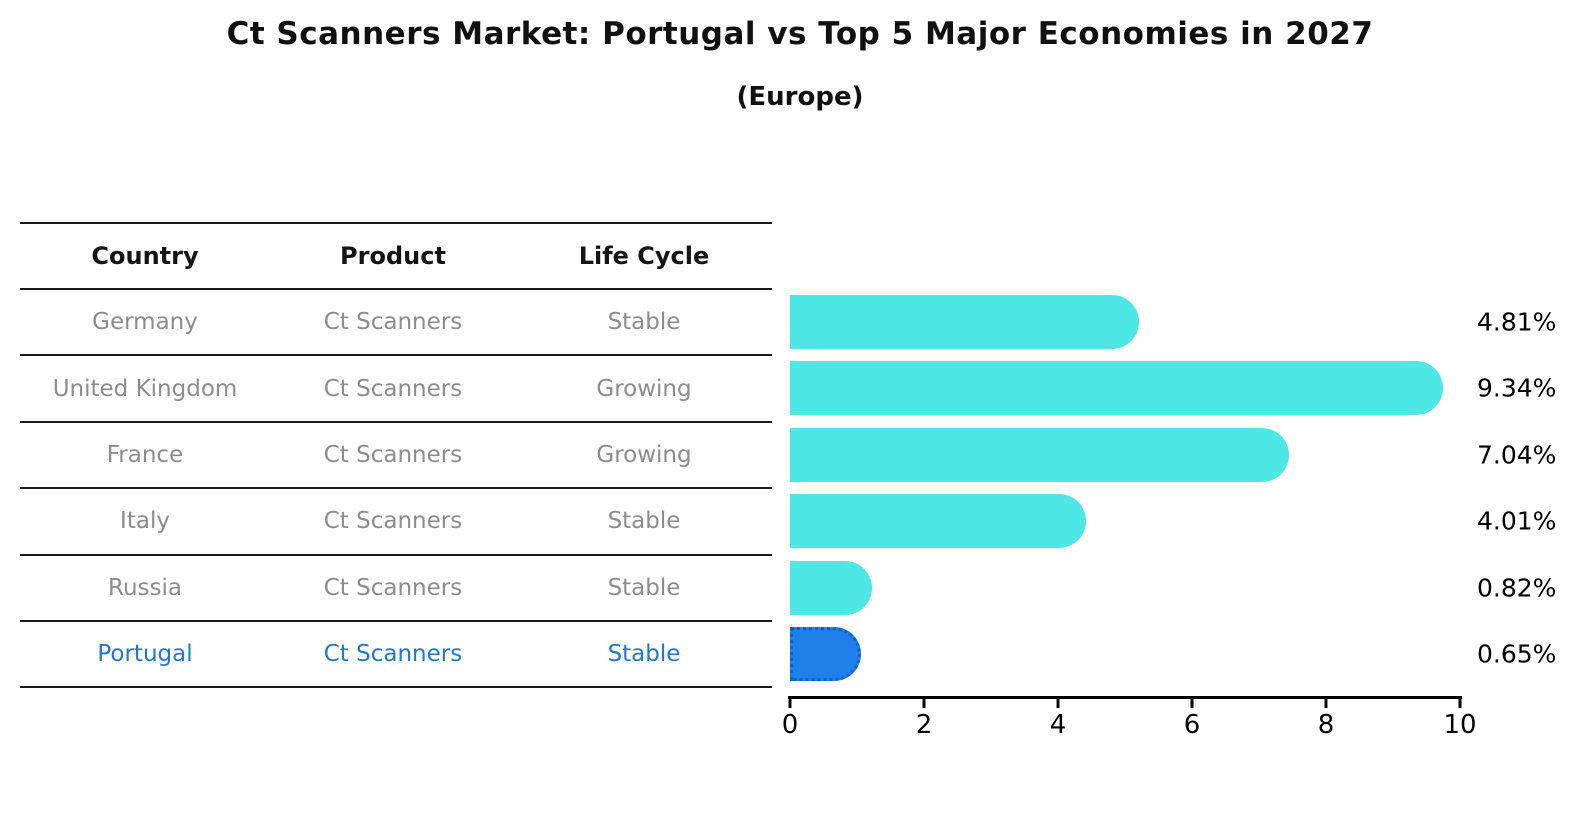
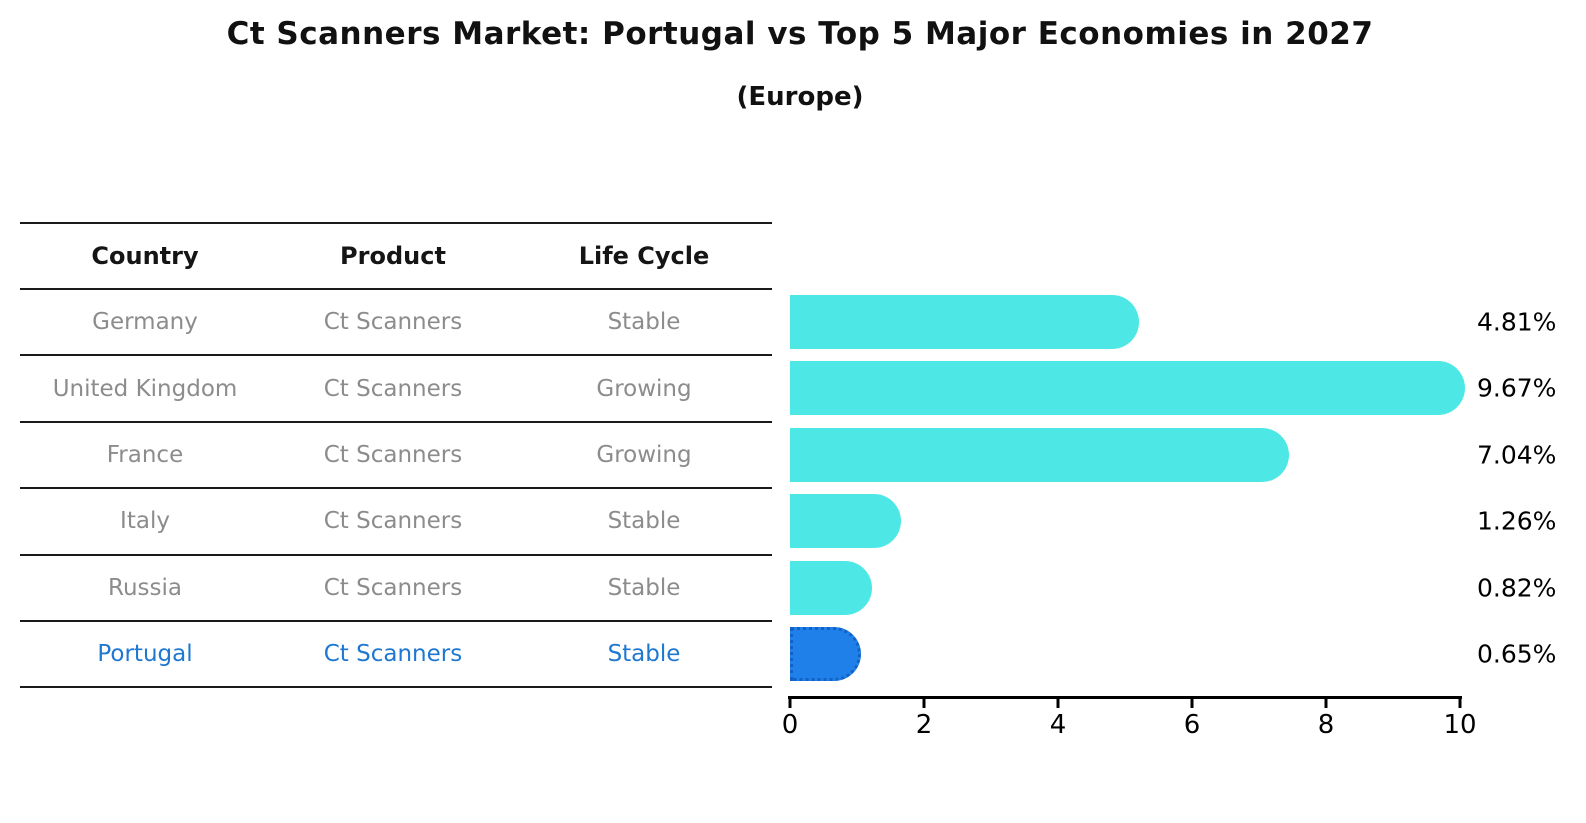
United Kingdom: 9.34% -> 9.67%
Italy: 4.01% -> 1.26%
